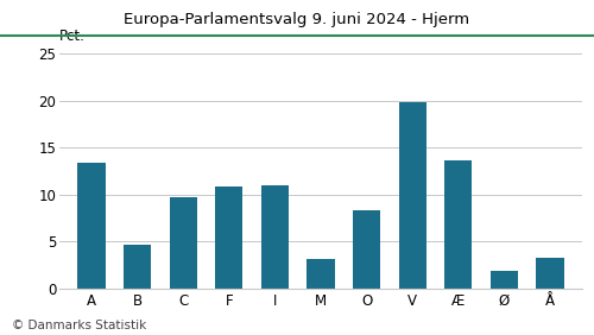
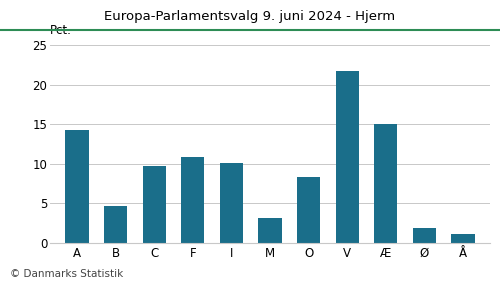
A: 13.4 -> 14.2
I: 11.0 -> 10.1
V: 19.8 -> 21.7
Æ: 13.6 -> 15.0
Å: 3.2 -> 1.1
